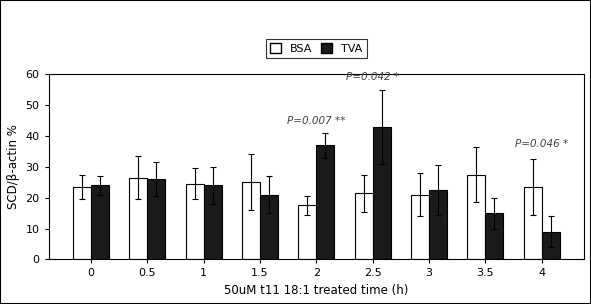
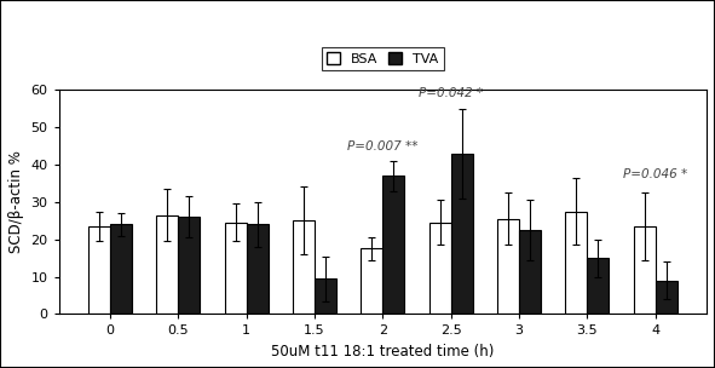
TVA/1.5: 21.0 -> 9.5
BSA/2.5: 21.5 -> 24.5
BSA/3: 21.0 -> 25.5
